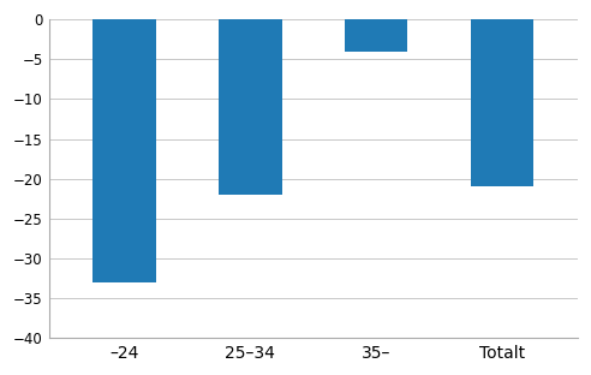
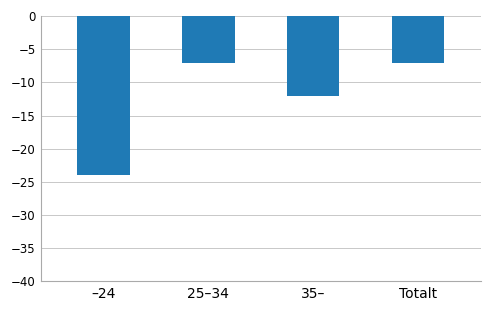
–24: -33 -> -24
25–34: -22 -> -7
35–: -4 -> -12
Totalt: -21 -> -7
